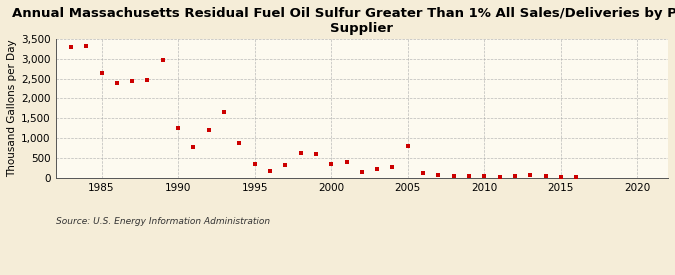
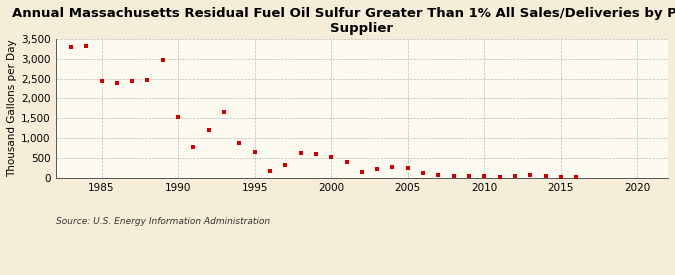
1985: 2,650 -> 2,450
1990: 1,250 -> 1,520
1995: 350 -> 640
2000: 350 -> 530
2005: 800 -> 250
